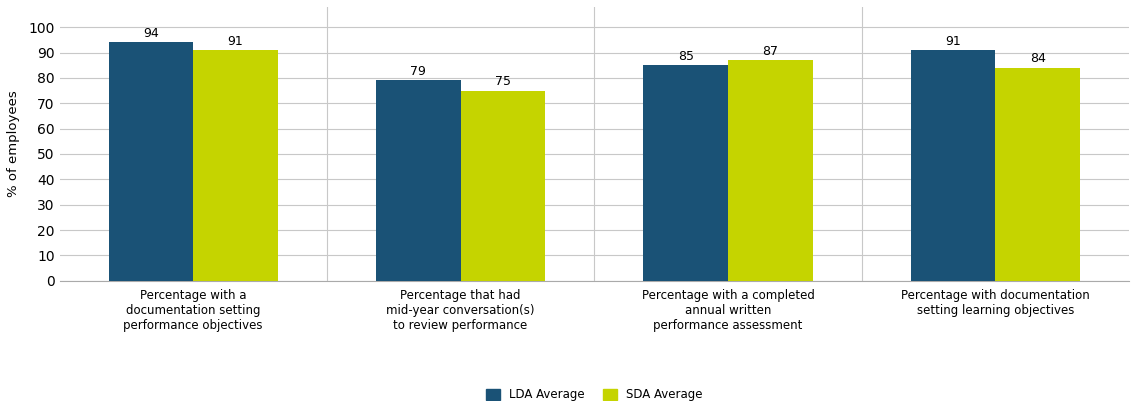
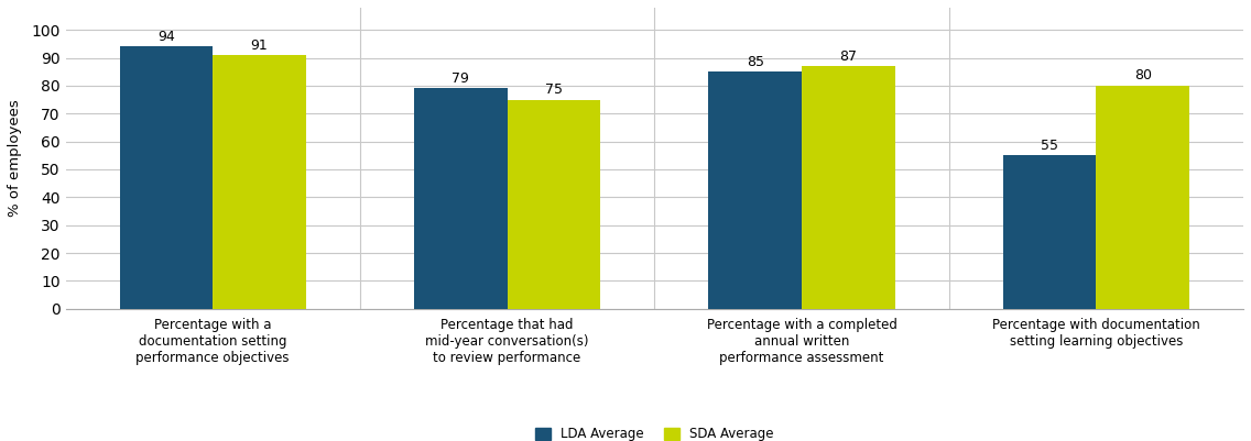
LDA Average/Percentage with documentation setting learning objectives: 91 -> 55
SDA Average/Percentage with documentation setting learning objectives: 84 -> 80
